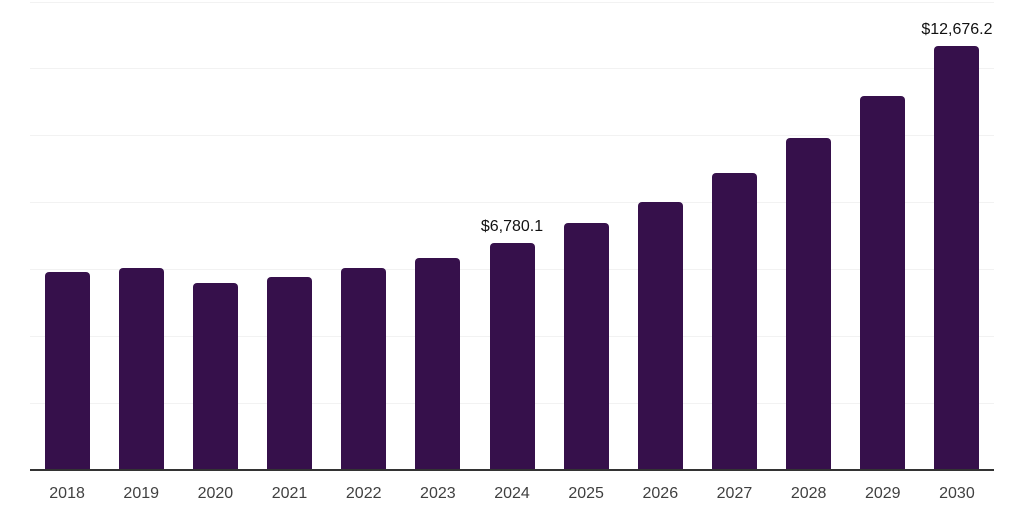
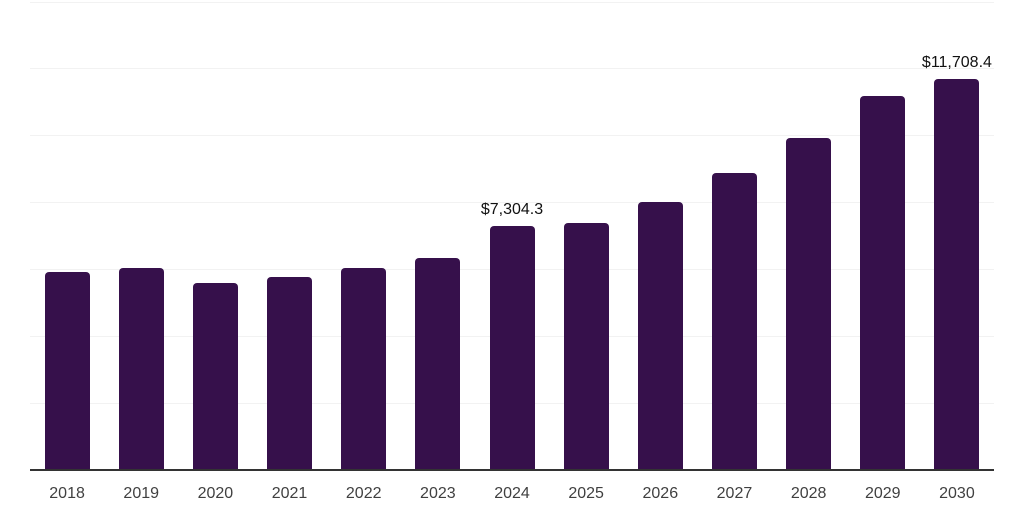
2024: $6,780.1 -> $7,304.3
2030: $12,676.2 -> $11,708.4
